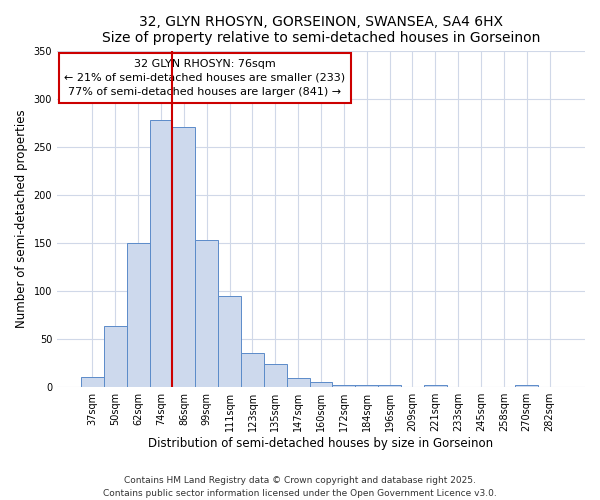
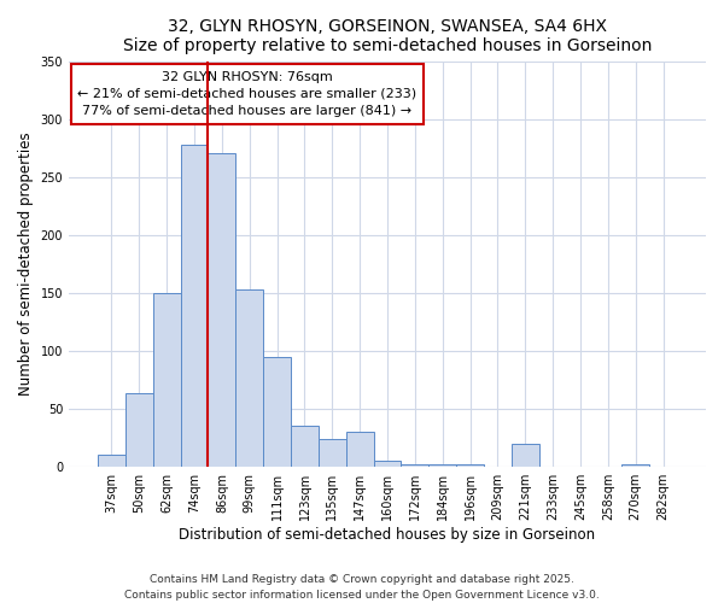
147sqm: 10 -> 30
221sqm: 2 -> 20
